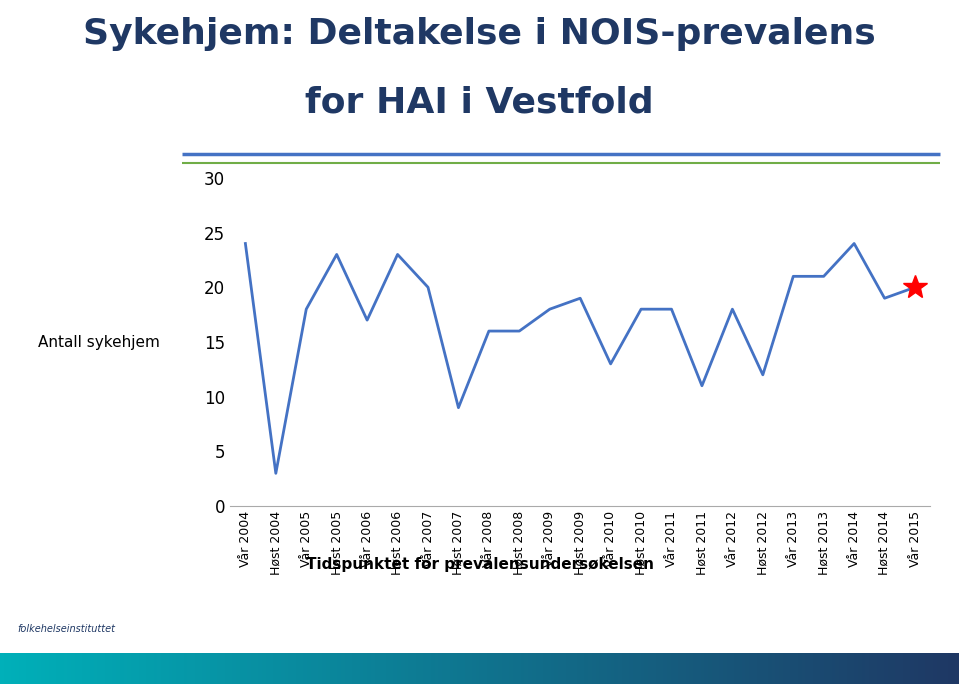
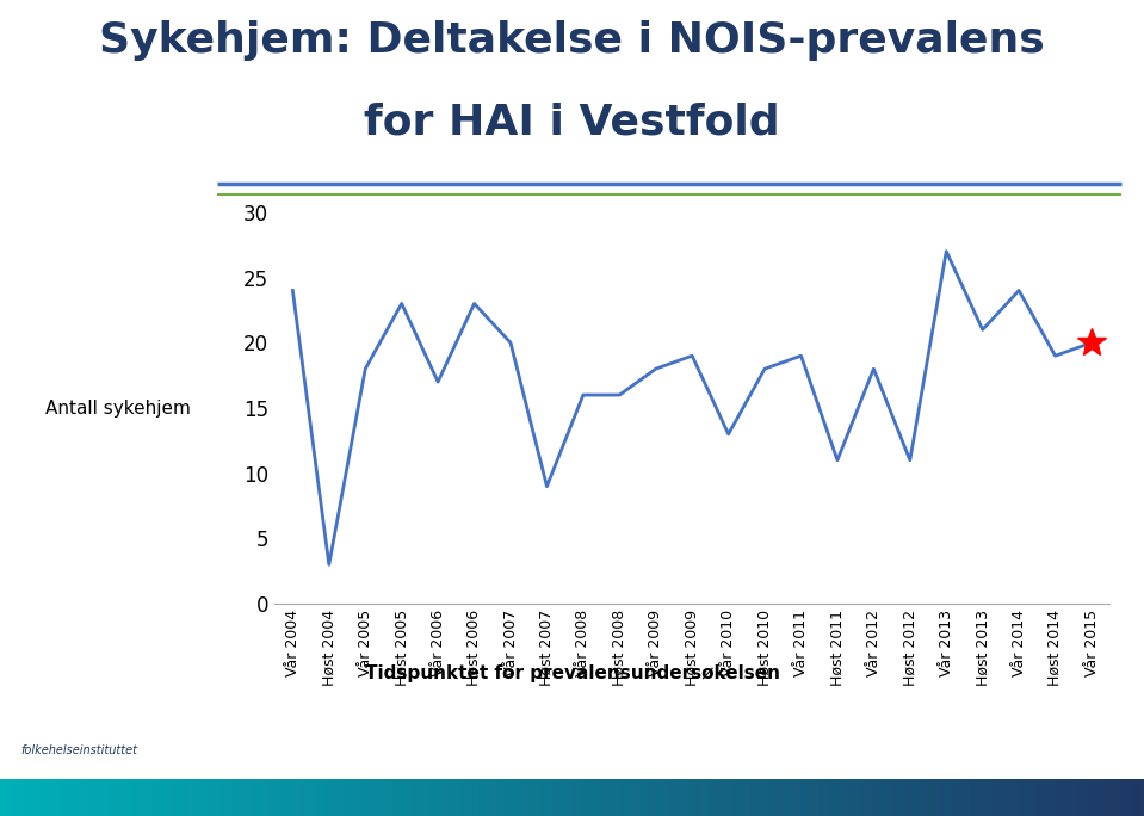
Vår 2011: 18 -> 19
Høst 2012: 12 -> 11
Vår 2013: 21 -> 27
